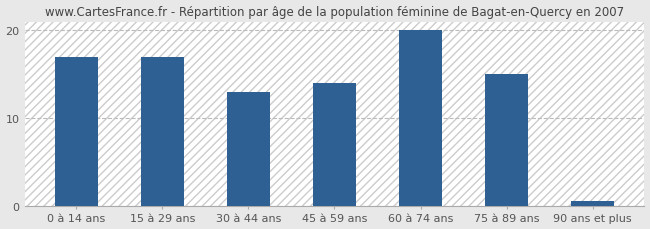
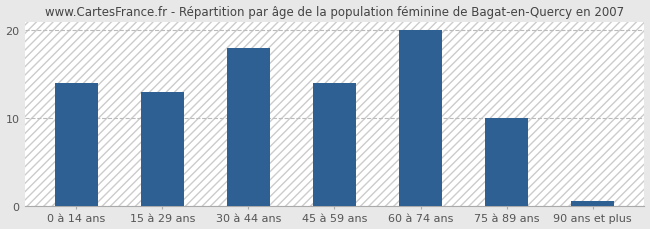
0 à 14 ans: 17.0 -> 14.0
15 à 29 ans: 17.0 -> 13.0
30 à 44 ans: 13.0 -> 18.0
75 à 89 ans: 15.0 -> 10.0
